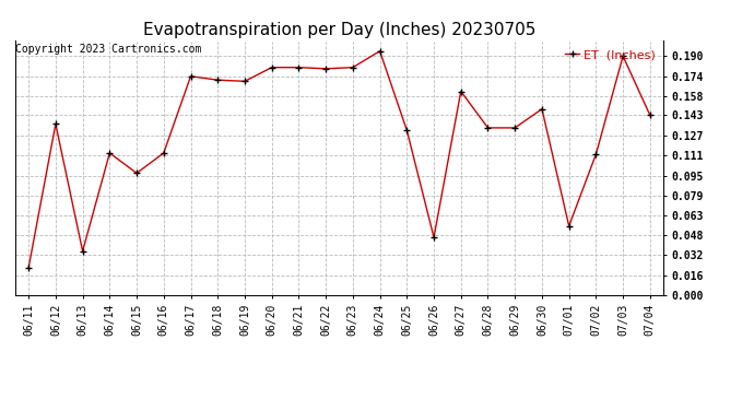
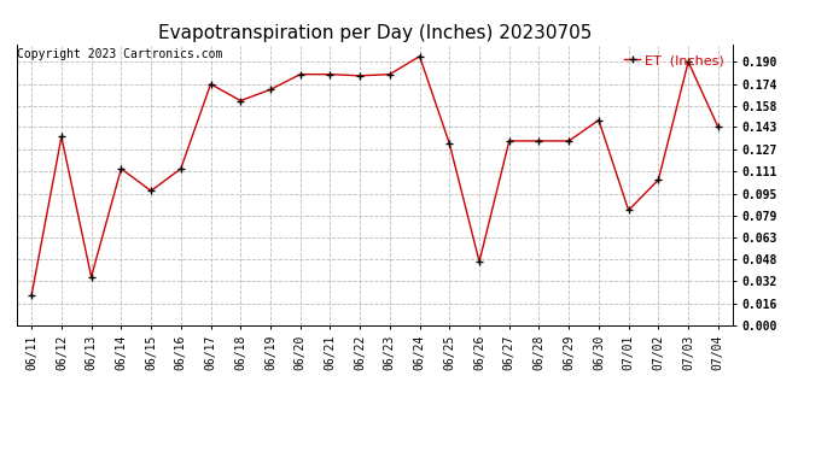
06/18: 0.171 -> 0.162
06/27: 0.162 -> 0.133
07/01: 0.055 -> 0.083
07/02: 0.112 -> 0.105
